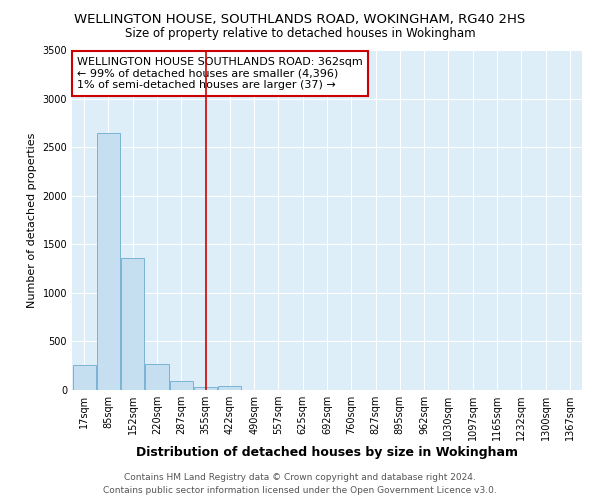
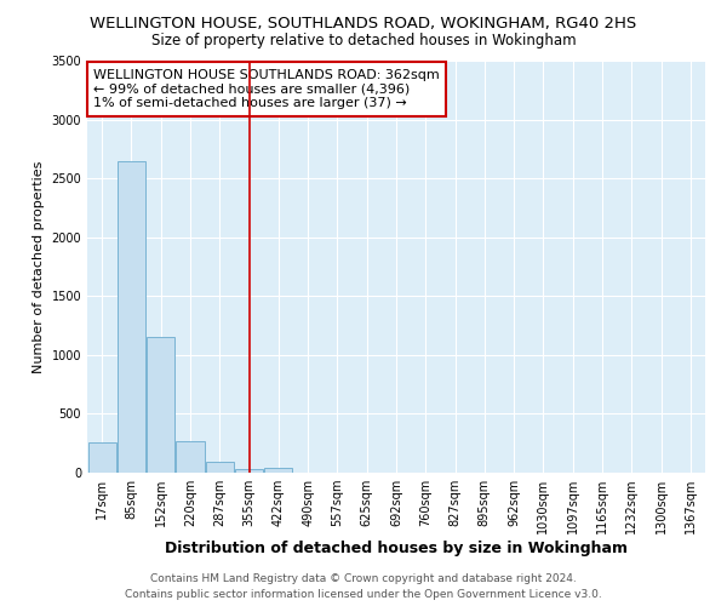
152sqm: 1360 -> 1150
